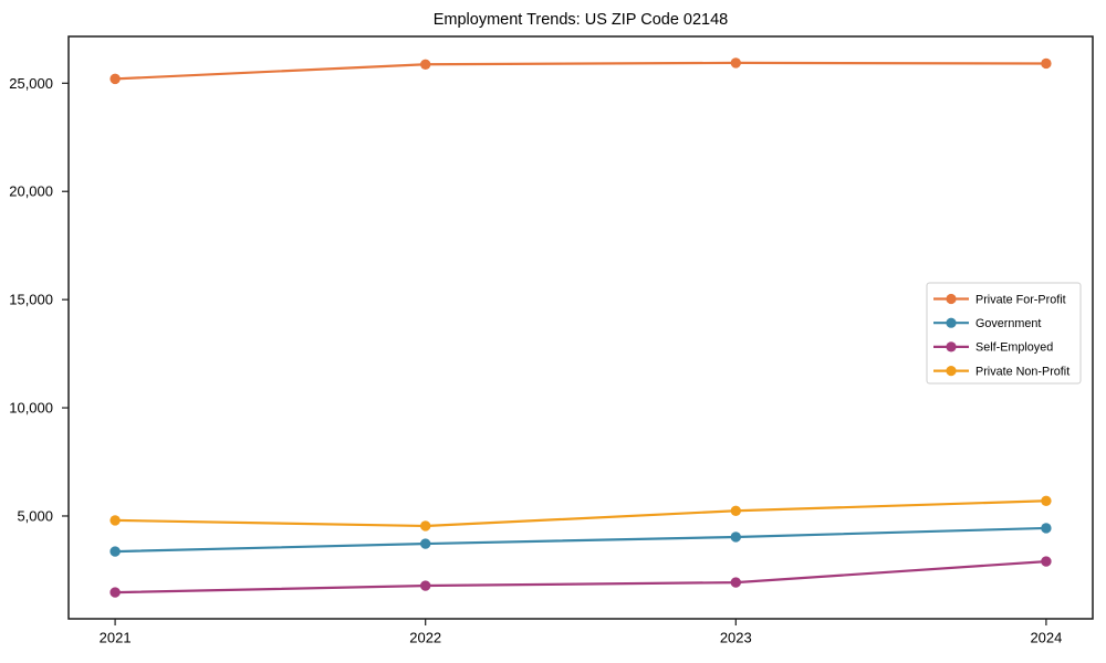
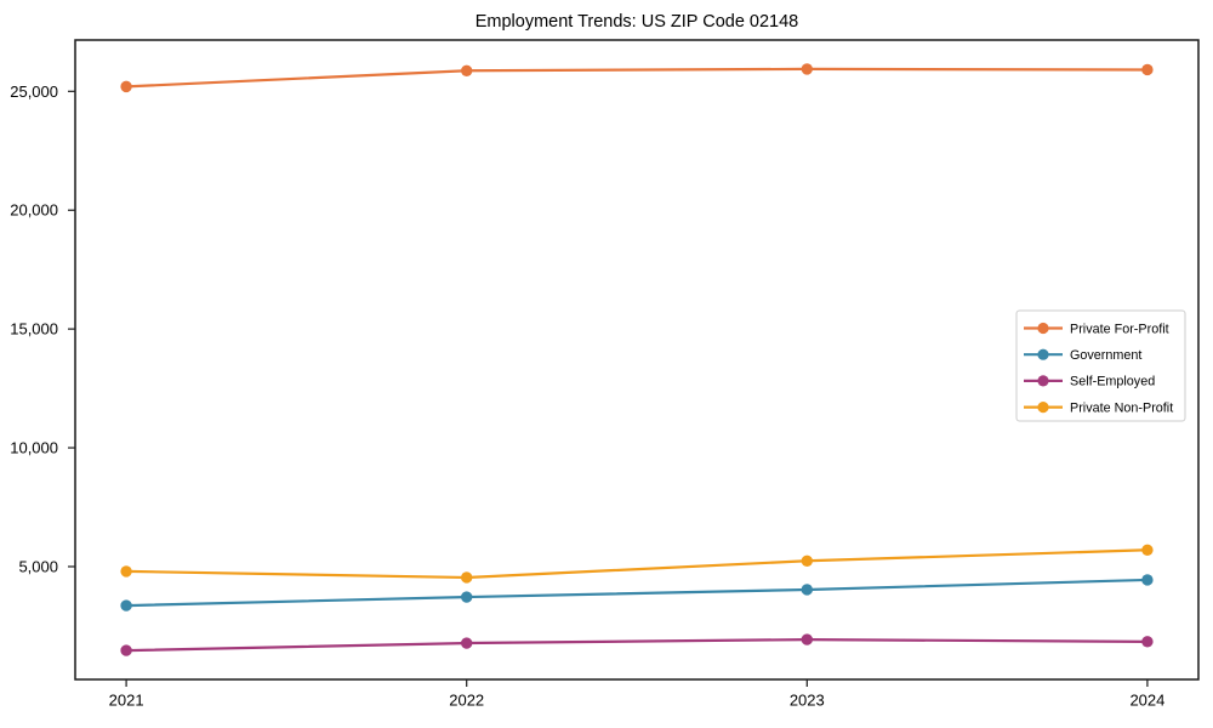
Self-Employed/2024: 2900 -> 1800
